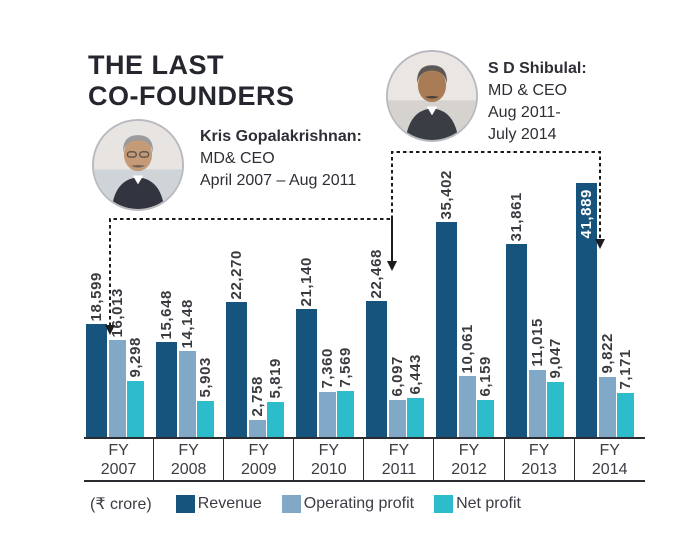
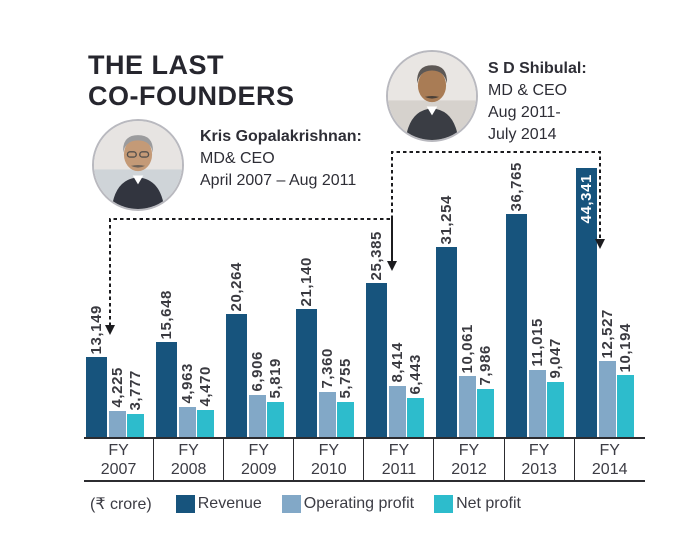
Revenue/2007: 18,599 -> 13,149
Operating profit/2007: 16,013 -> 4,225
Net profit/2007: 9,298 -> 3,777
Operating profit/2008: 14,148 -> 4,963
Net profit/2008: 5,903 -> 4,470
Revenue/2009: 22,270 -> 20,264
Operating profit/2009: 2,758 -> 6,906
Net profit/2010: 7,569 -> 5,755
Revenue/2011: 22,468 -> 25,385
Operating profit/2011: 6,097 -> 8,414
Revenue/2012: 35,402 -> 31,254
Net profit/2012: 6,159 -> 7,986
Revenue/2013: 31,861 -> 36,765
Revenue/2014: 41,889 -> 44,341
Operating profit/2014: 9,822 -> 12,527
Net profit/2014: 7,171 -> 10,194
